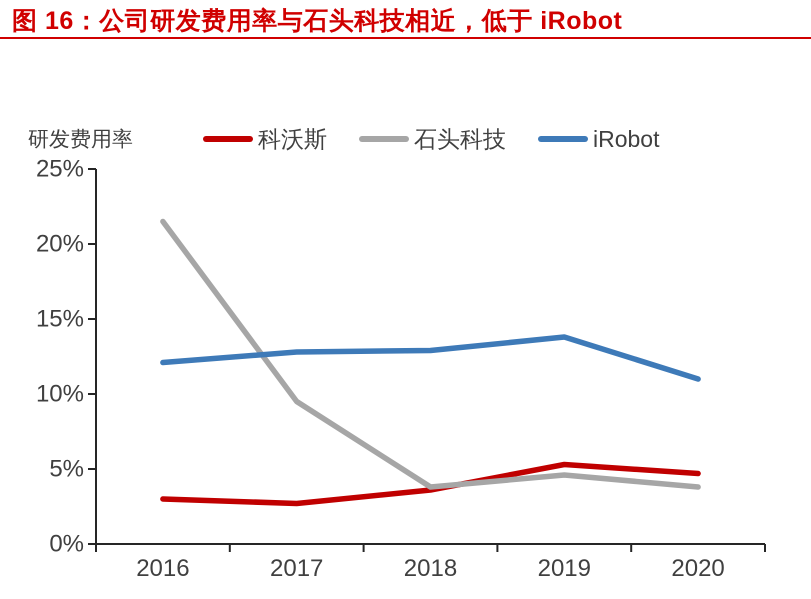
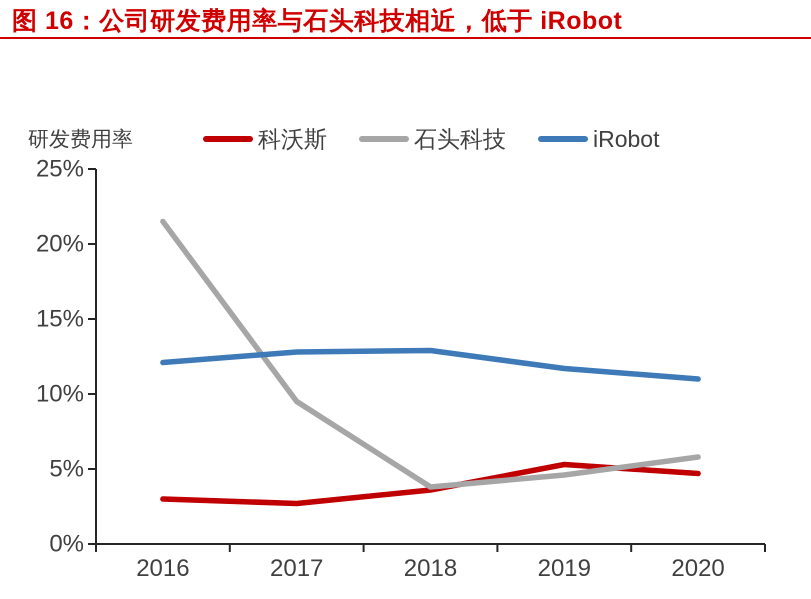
iRobot/2019: 13.8% -> 11.7%
石头科技/2020: 3.8% -> 5.8%
